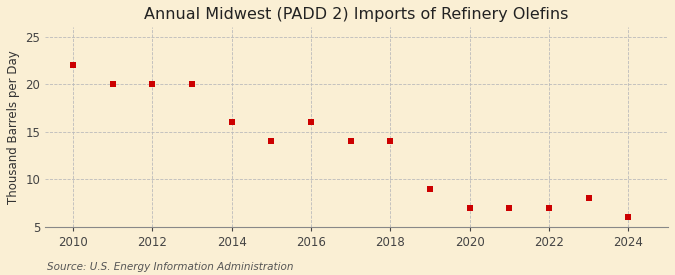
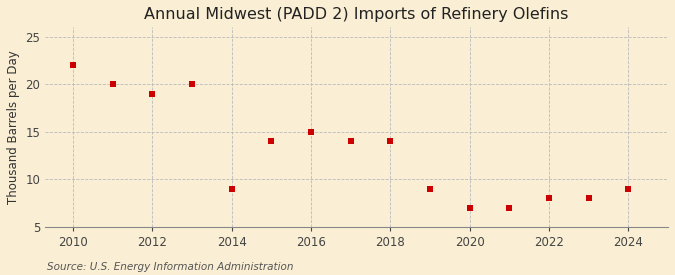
2012: 20 -> 19
2014: 16 -> 9
2016: 16 -> 15
2022: 7 -> 8
2024: 6 -> 9
